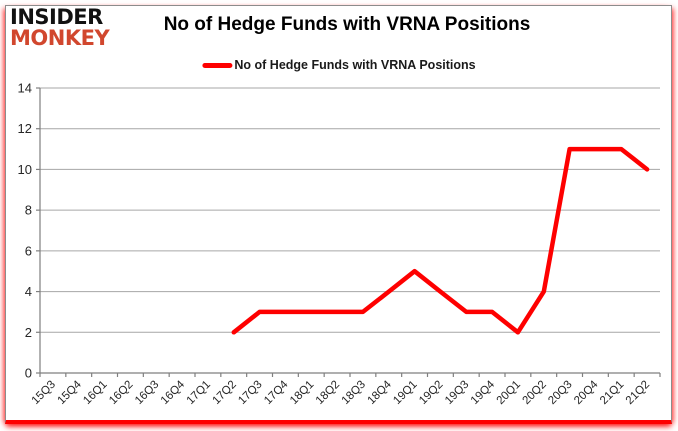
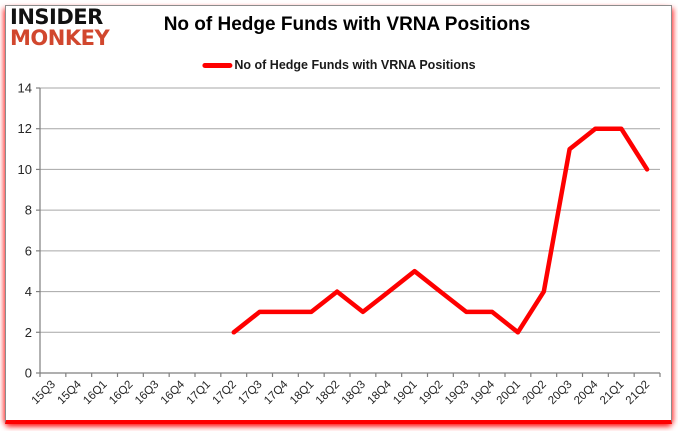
18Q2: 3 -> 4
20Q4: 11 -> 12
21Q1: 11 -> 12
